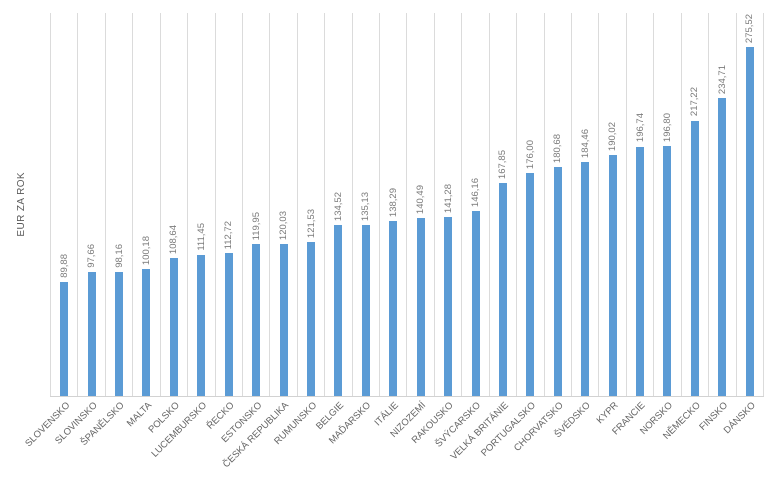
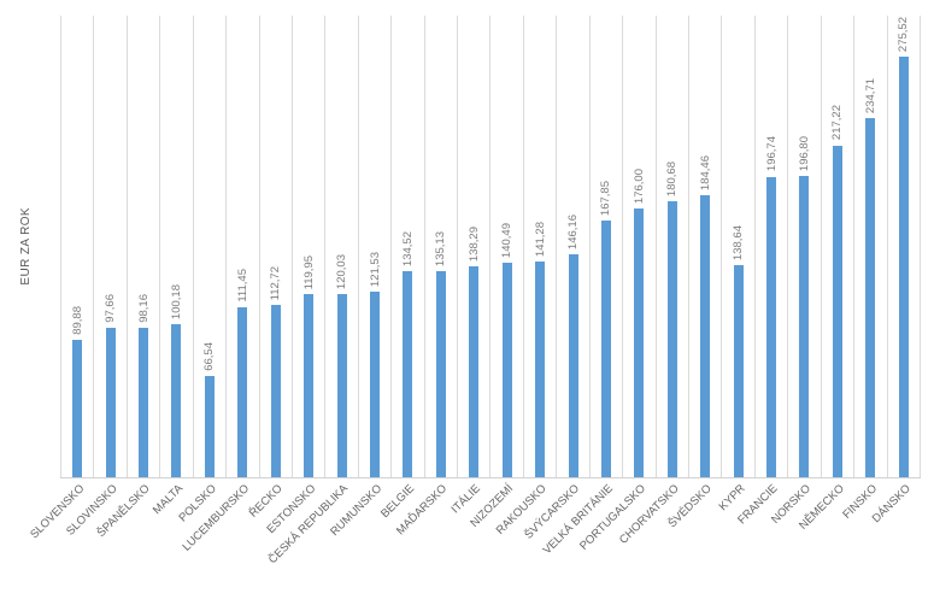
POLSKO: 108,64 -> 66,54
KYPR: 190,02 -> 138,64
